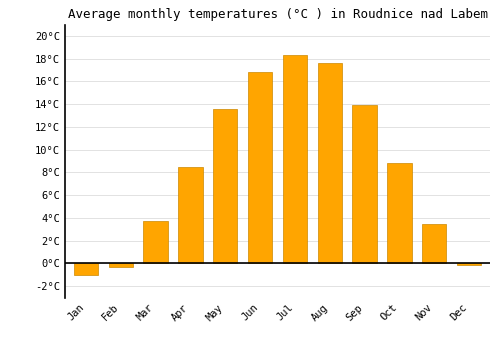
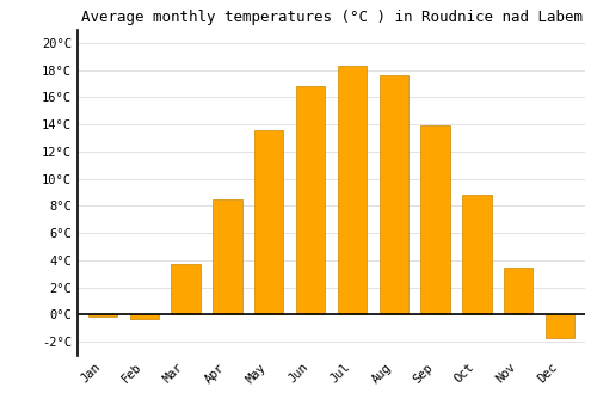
Jan: -1.0°C -> -0.1°C
Dec: -0.1°C -> -1.7°C
